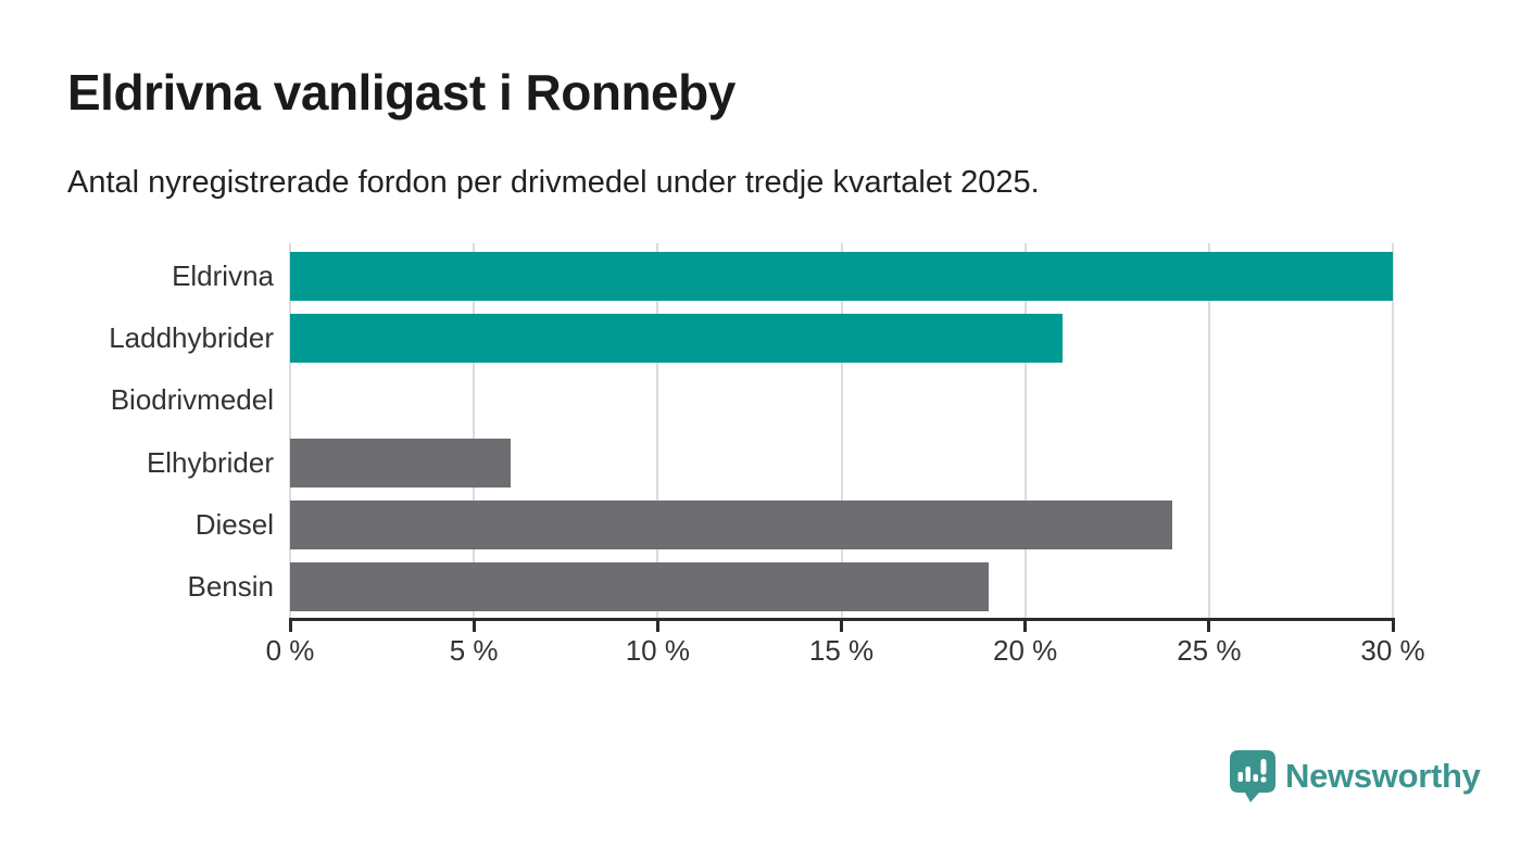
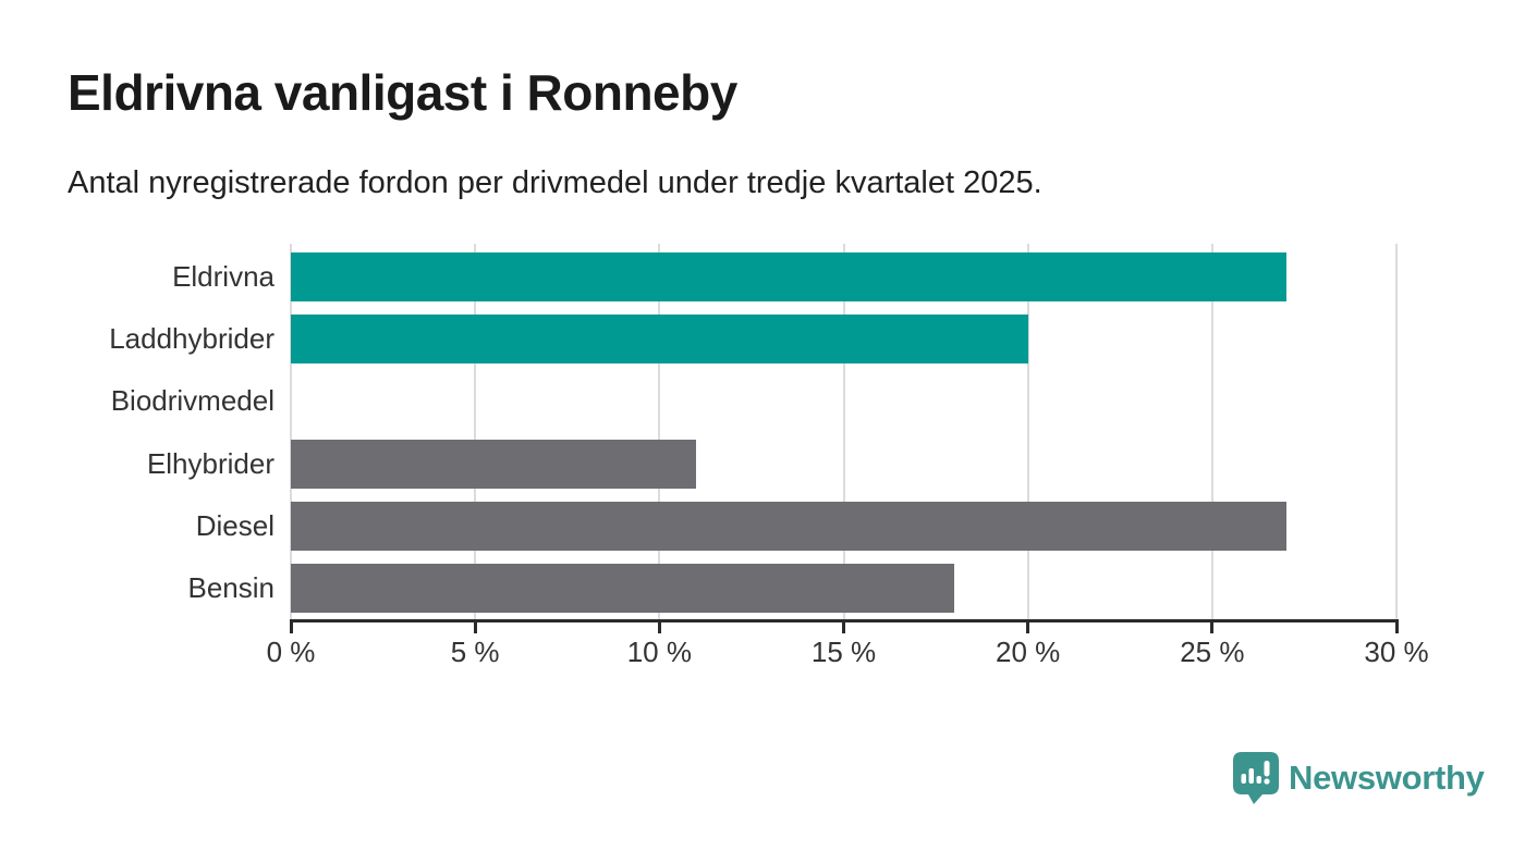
Eldrivna: 30% -> 27%
Laddhybrider: 21% -> 20%
Elhybrider: 6% -> 11%
Diesel: 24% -> 27%
Bensin: 19% -> 18%
